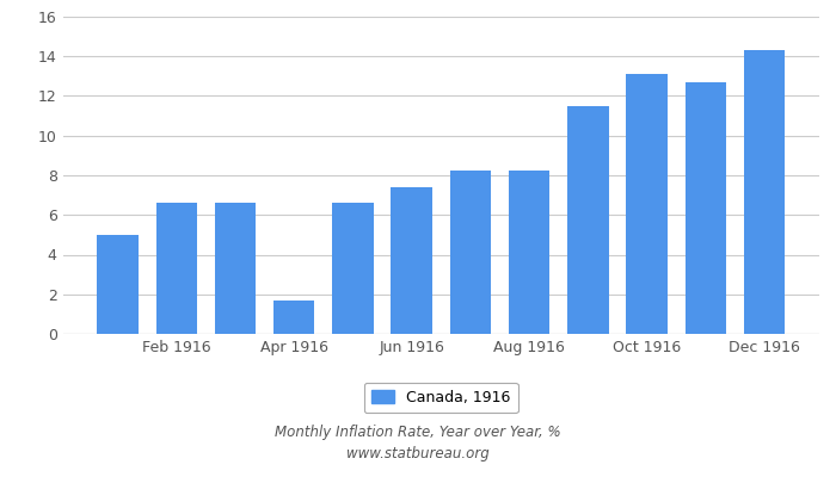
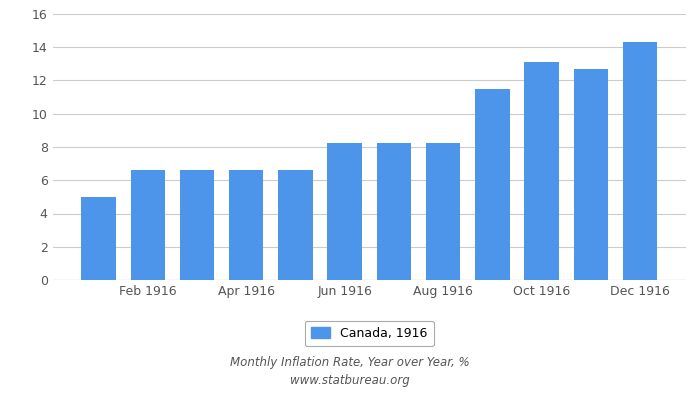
Apr 1916: 1.7 -> 6.6
Jun 1916: 7.4 -> 8.2
